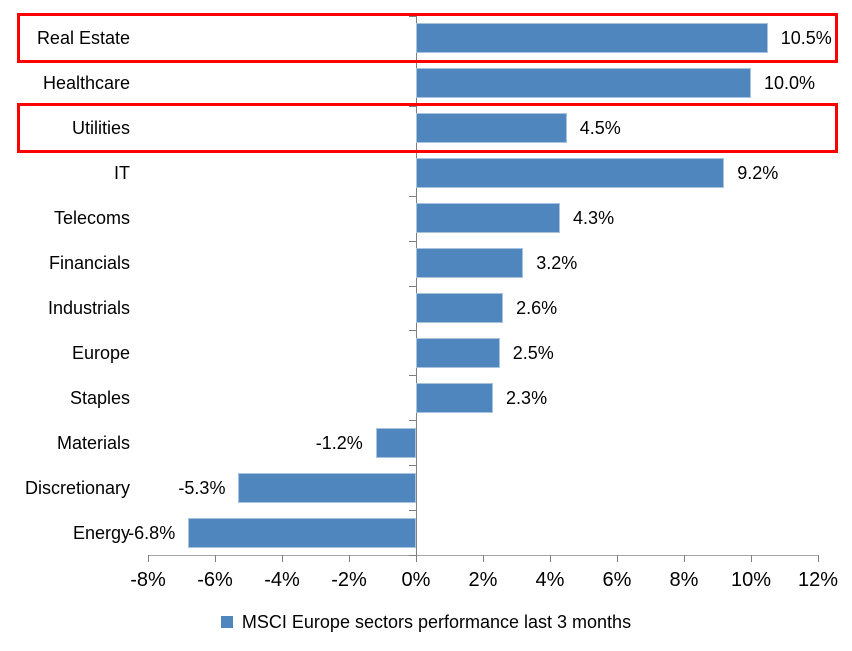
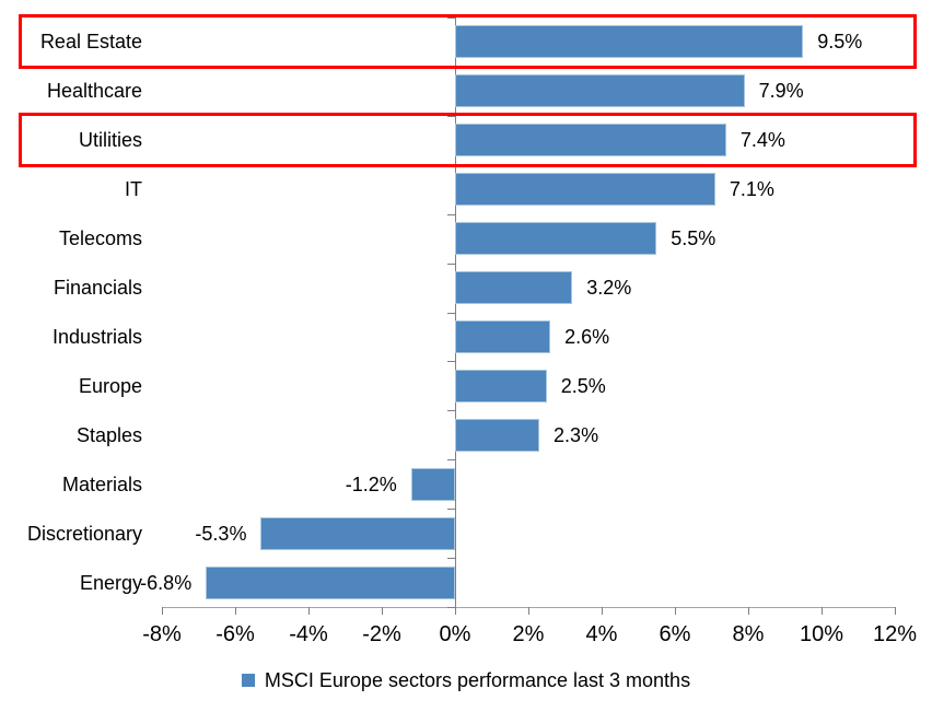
Real Estate: 10.5% -> 9.5%
Healthcare: 10.0% -> 7.9%
Utilities: 4.5% -> 7.4%
IT: 9.2% -> 7.1%
Telecoms: 4.3% -> 5.5%
